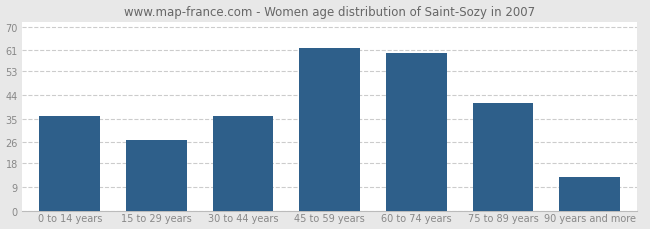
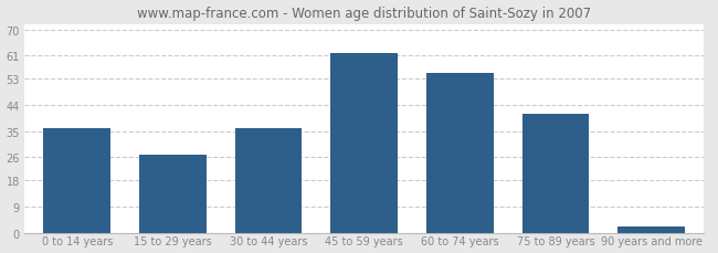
60 to 74 years: 60 -> 55
90 years and more: 13 -> 2
